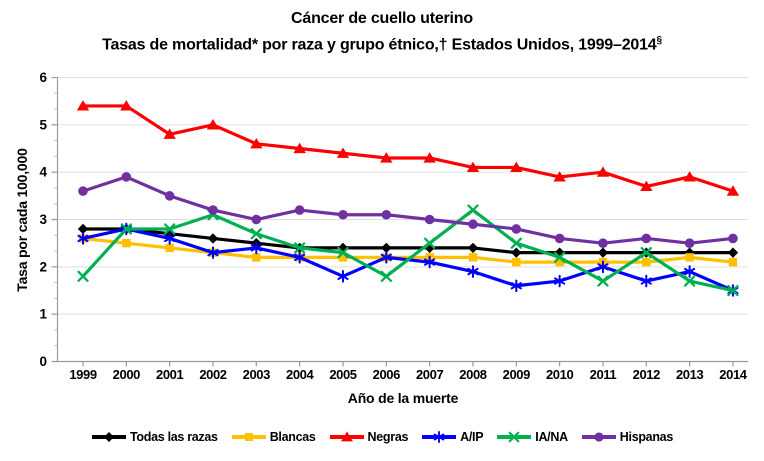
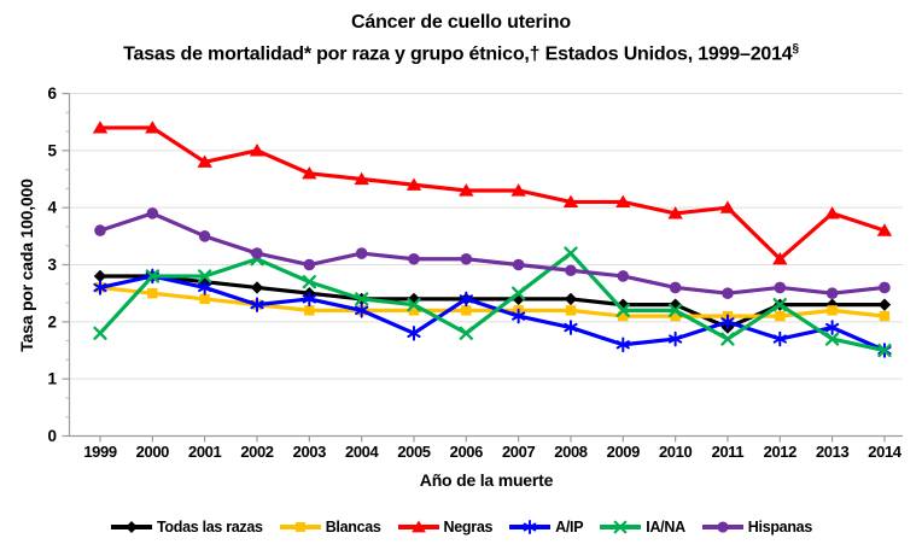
A/IP/2006: 2.2 -> 2.4
IA/NA/2009: 2.5 -> 2.2
Todas las razas/2011: 2.3 -> 1.9
Negras/2012: 3.7 -> 3.1
